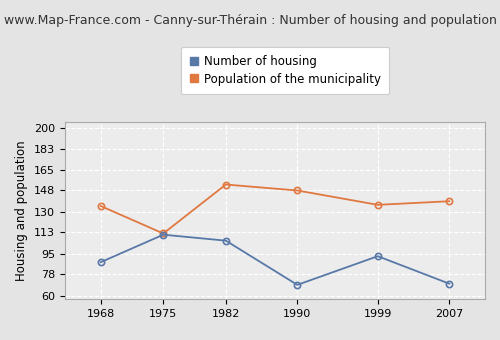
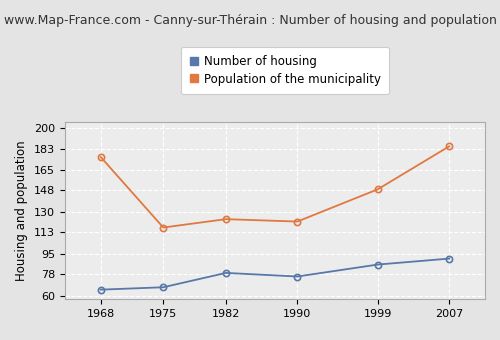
Number of housing/1968: 88 -> 65
Population of the municipality/1968: 135 -> 176
Number of housing/1975: 111 -> 67
Population of the municipality/1975: 112 -> 117
Number of housing/1982: 106 -> 79
Population of the municipality/1982: 153 -> 124
Number of housing/1990: 69 -> 76
Population of the municipality/1990: 148 -> 122
Number of housing/1999: 93 -> 86
Population of the municipality/1999: 136 -> 149
Number of housing/2007: 70 -> 91
Population of the municipality/2007: 139 -> 185
